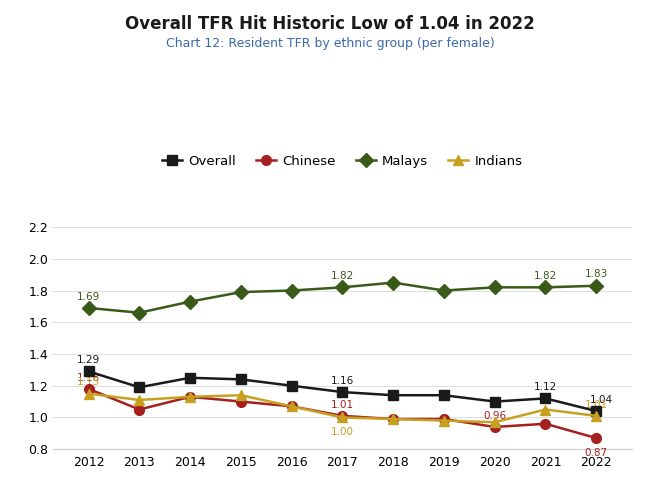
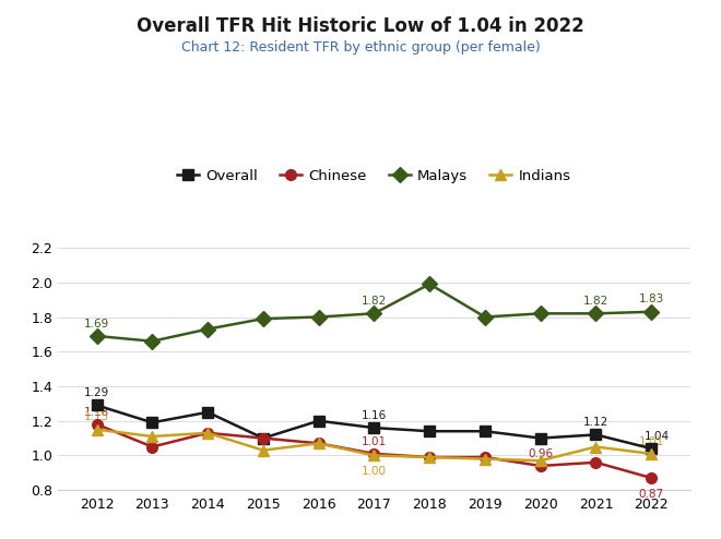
Overall/2015: 1.24 -> 1.10
Indians/2015: 1.14 -> 1.03
Malays/2018: 1.85 -> 1.99
